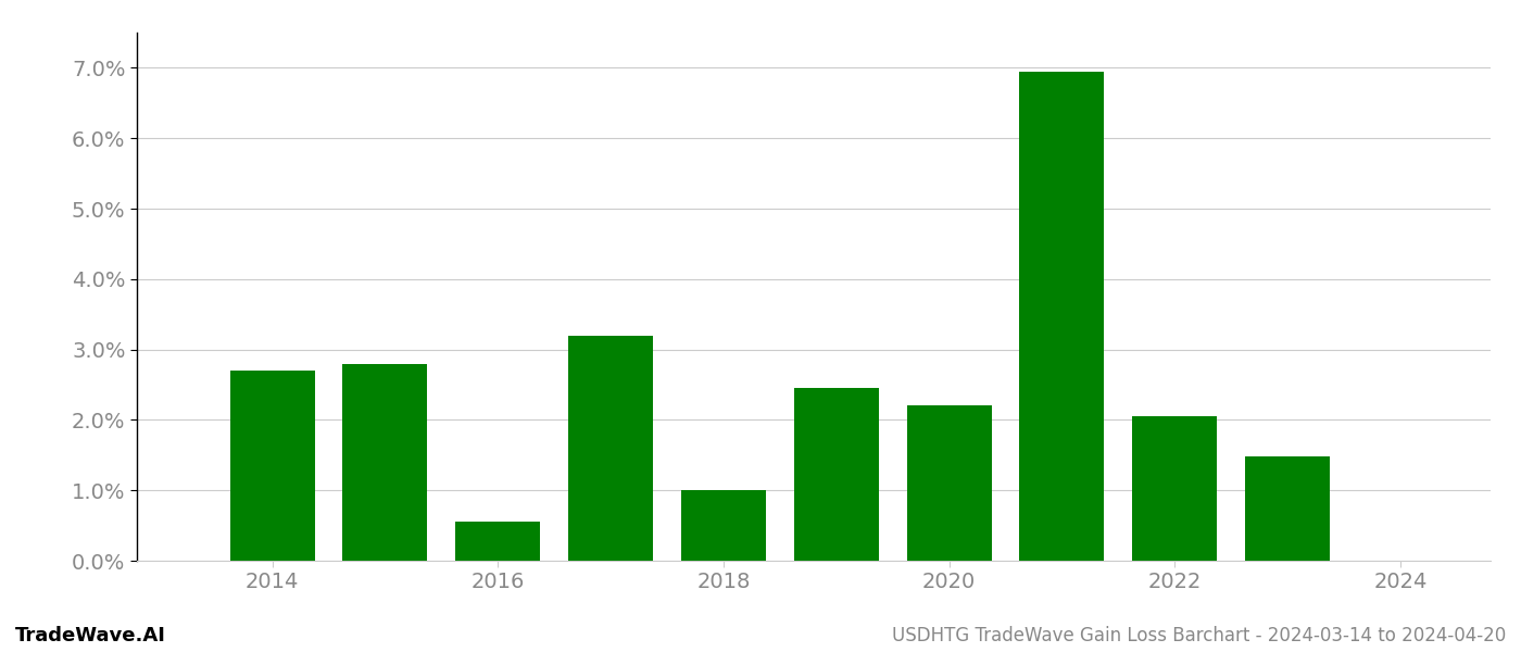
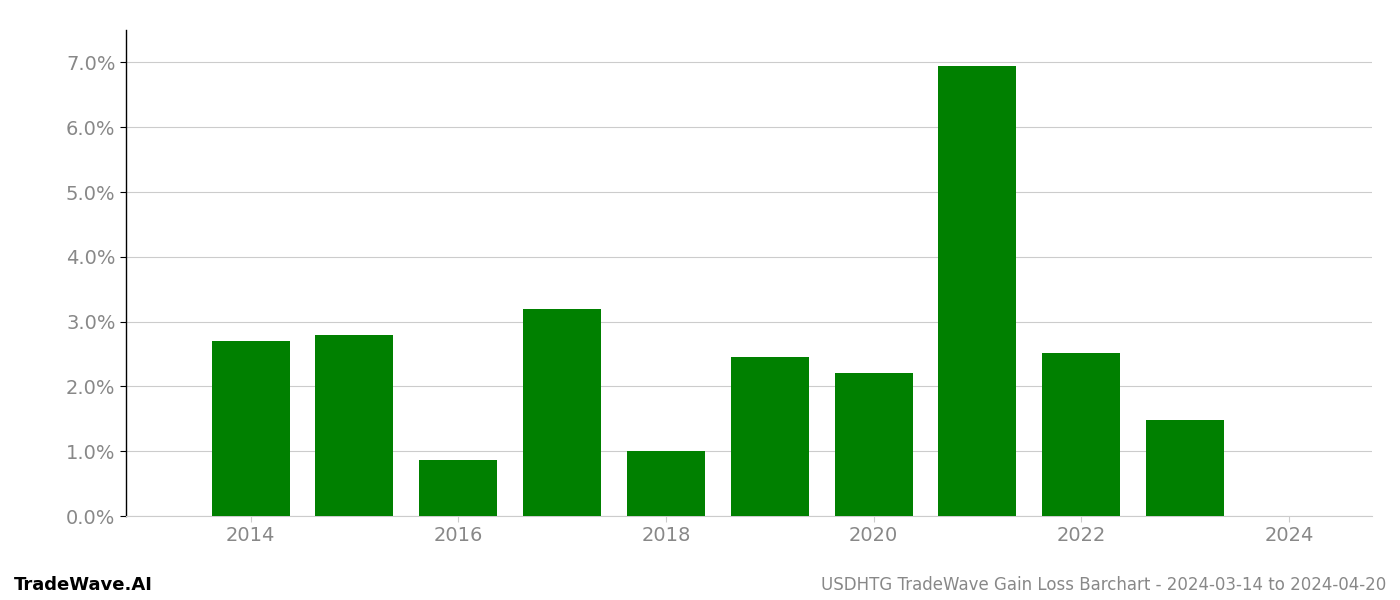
2016: 0.55% -> 0.86%
2022: 2.05% -> 2.52%
